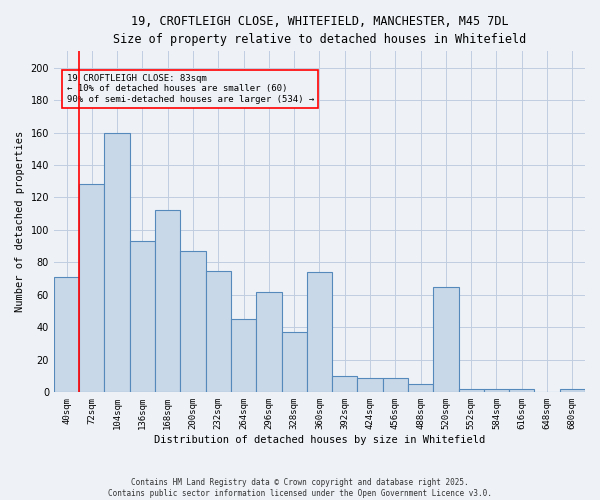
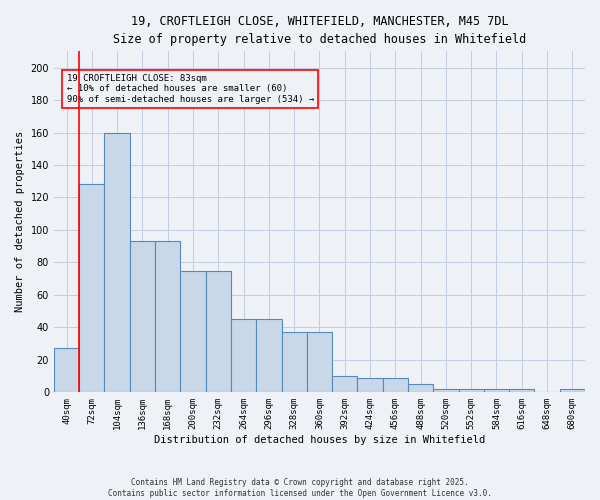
40sqm: 71 -> 27
168sqm: 112 -> 93
200sqm: 87 -> 75
296sqm: 62 -> 45
360sqm: 74 -> 37
520sqm: 65 -> 2
